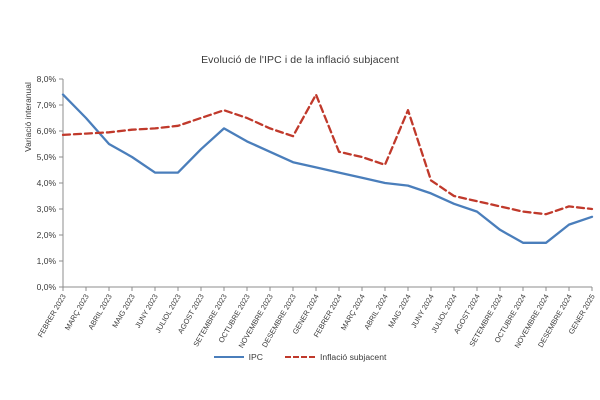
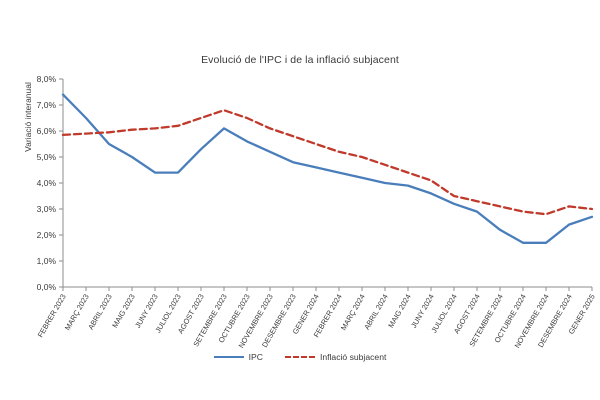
Inflació subjacent/GENER 2024: 7,4% -> 5,5%
Inflació subjacent/MAIG 2024: 6,8% -> 4,4%
